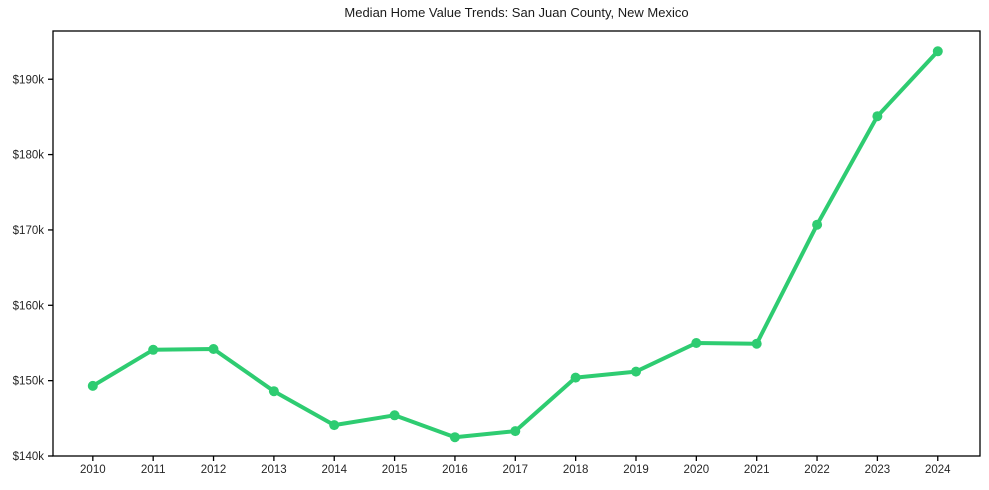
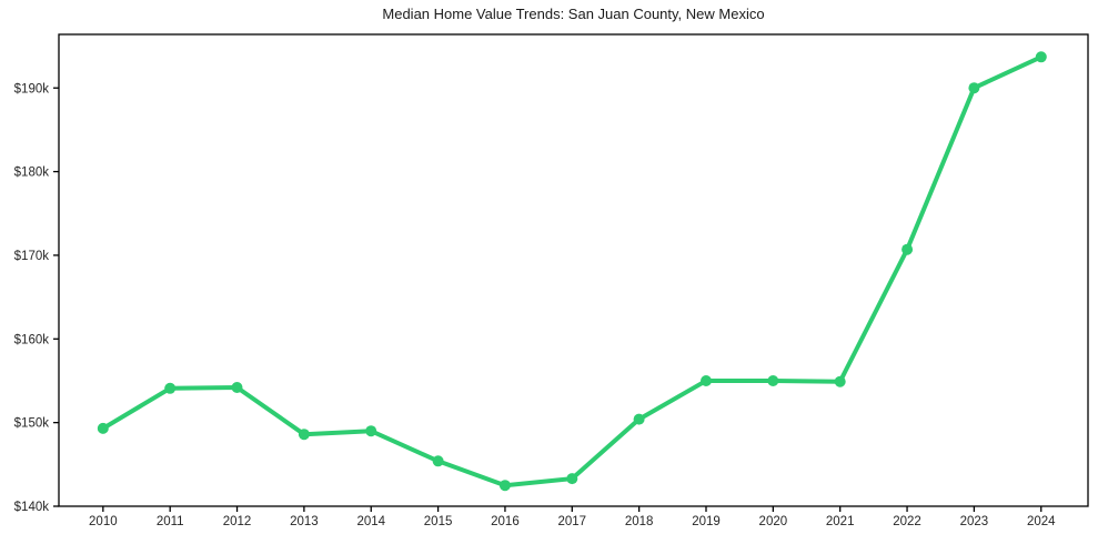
2014: $144k -> $149k
2019: $151k -> $155k
2023: $185k -> $190k
